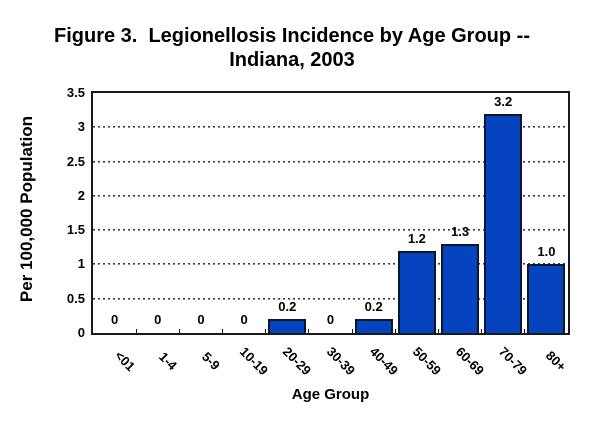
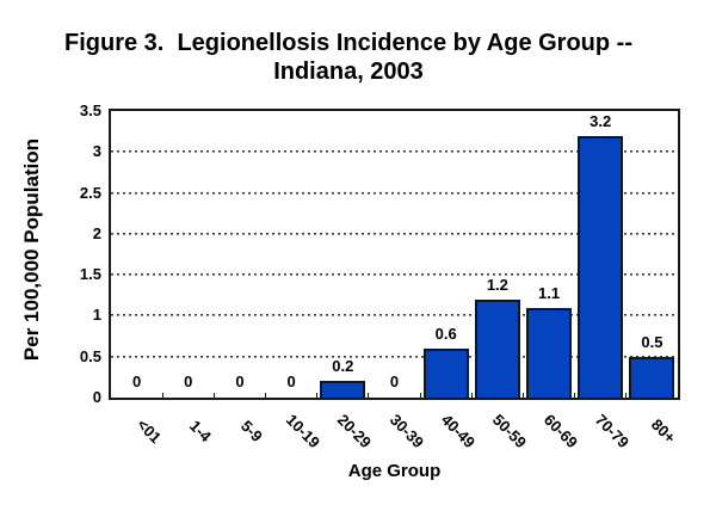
40-49: 0.2 -> 0.6
60-69: 1.3 -> 1.1
80+: 1.0 -> 0.5
